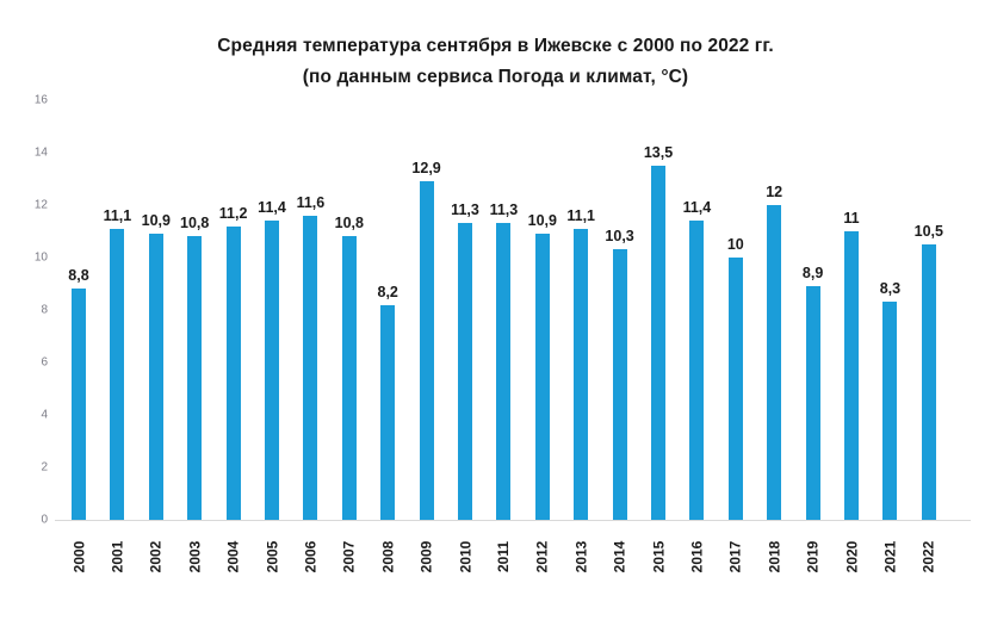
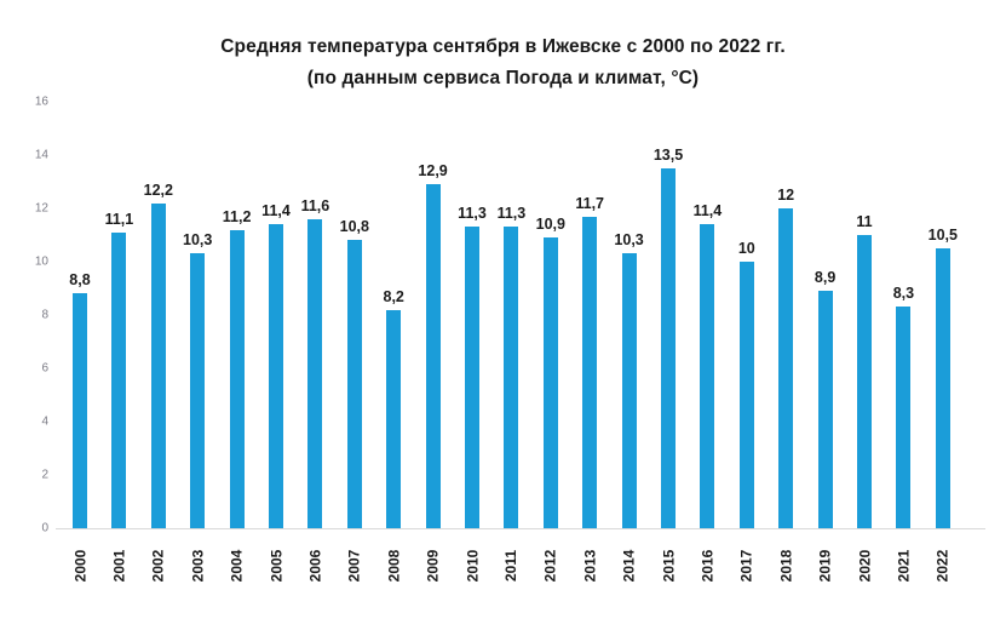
2002: 10,9 -> 12,2
2003: 10,8 -> 10,3
2013: 11,1 -> 11,7
